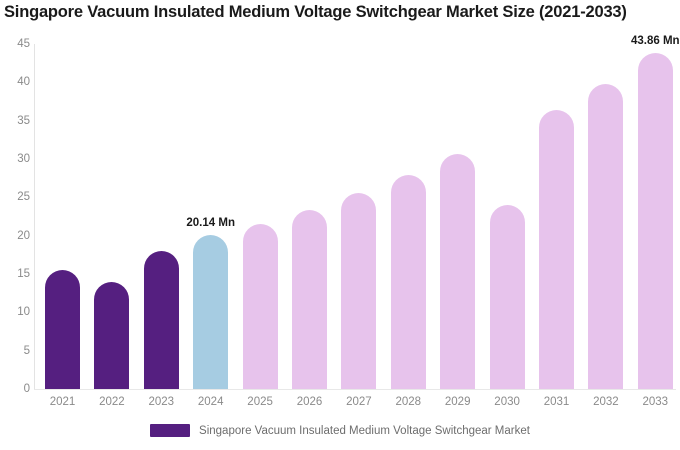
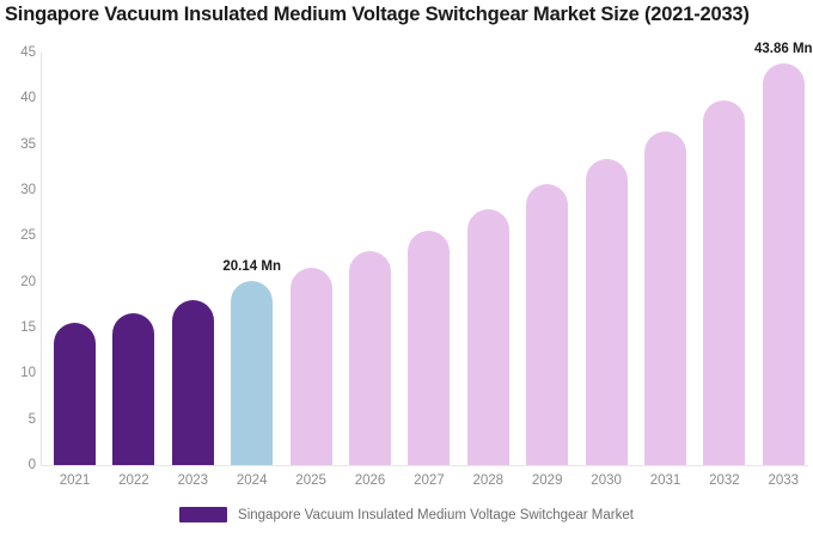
2022: 14 -> 17
2030: 24 -> 33
